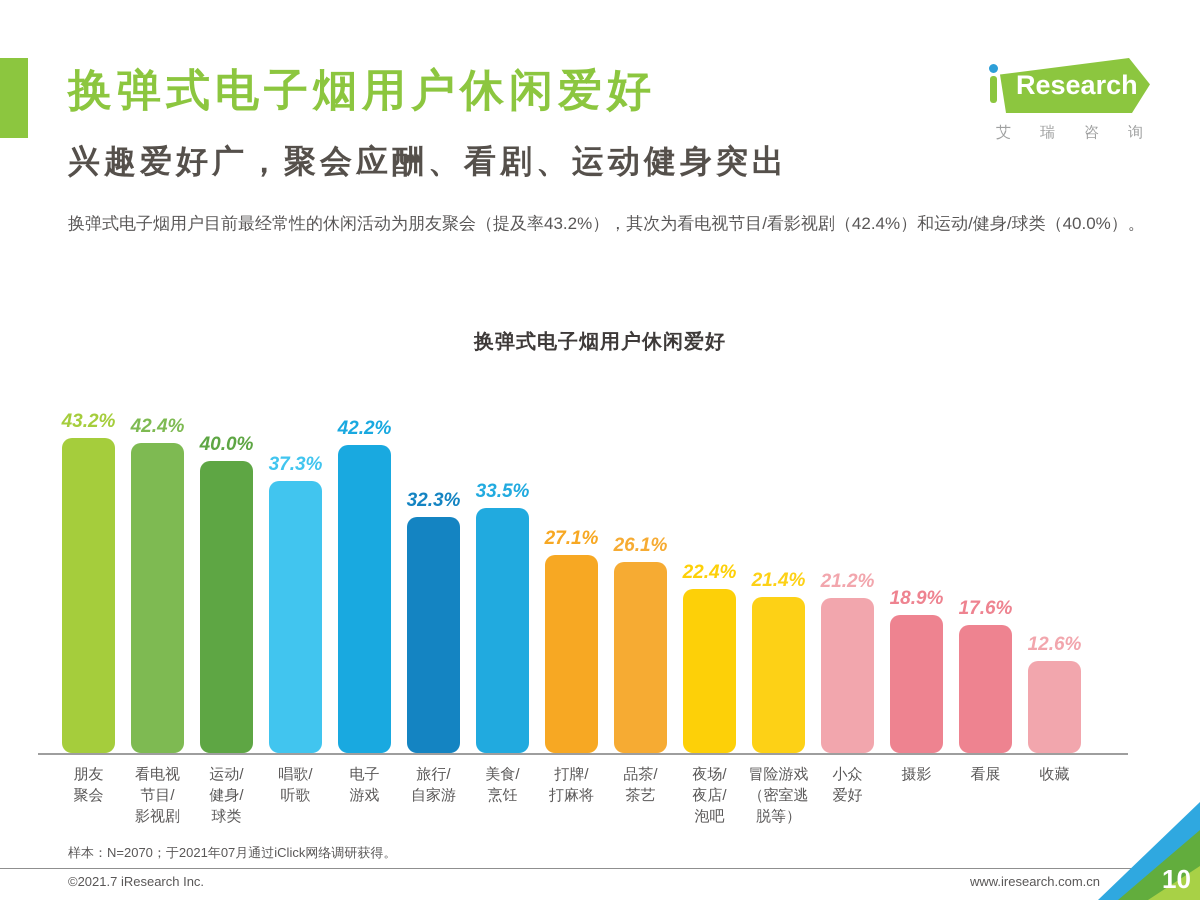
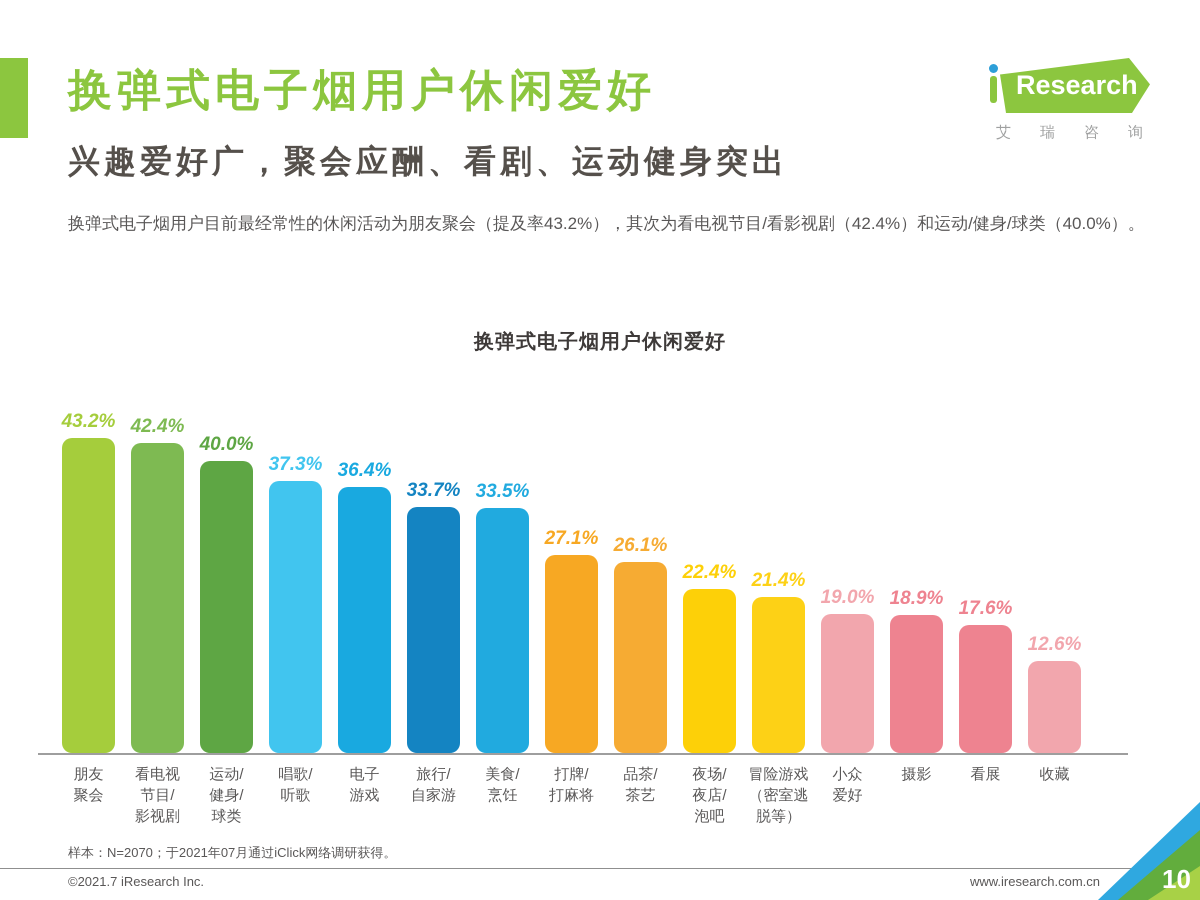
电子游戏: 42.2% -> 36.4%
旅行/自家游: 32.3% -> 33.7%
小众爱好: 21.2% -> 19.0%
